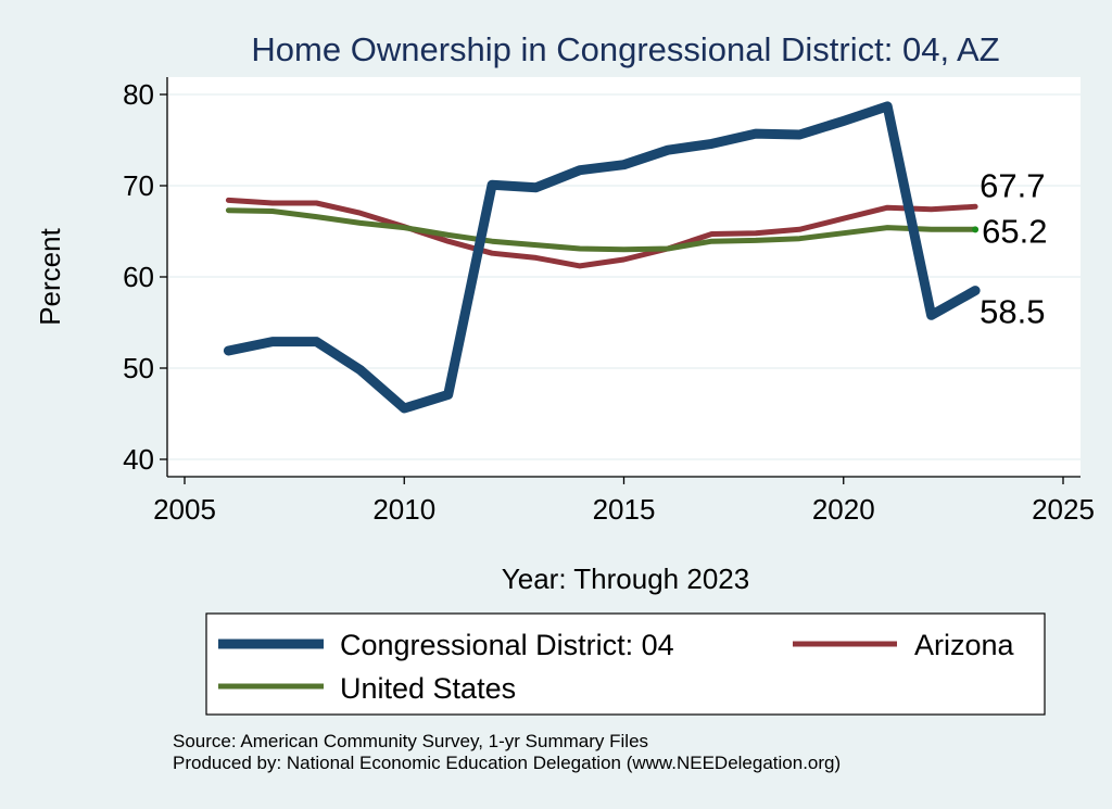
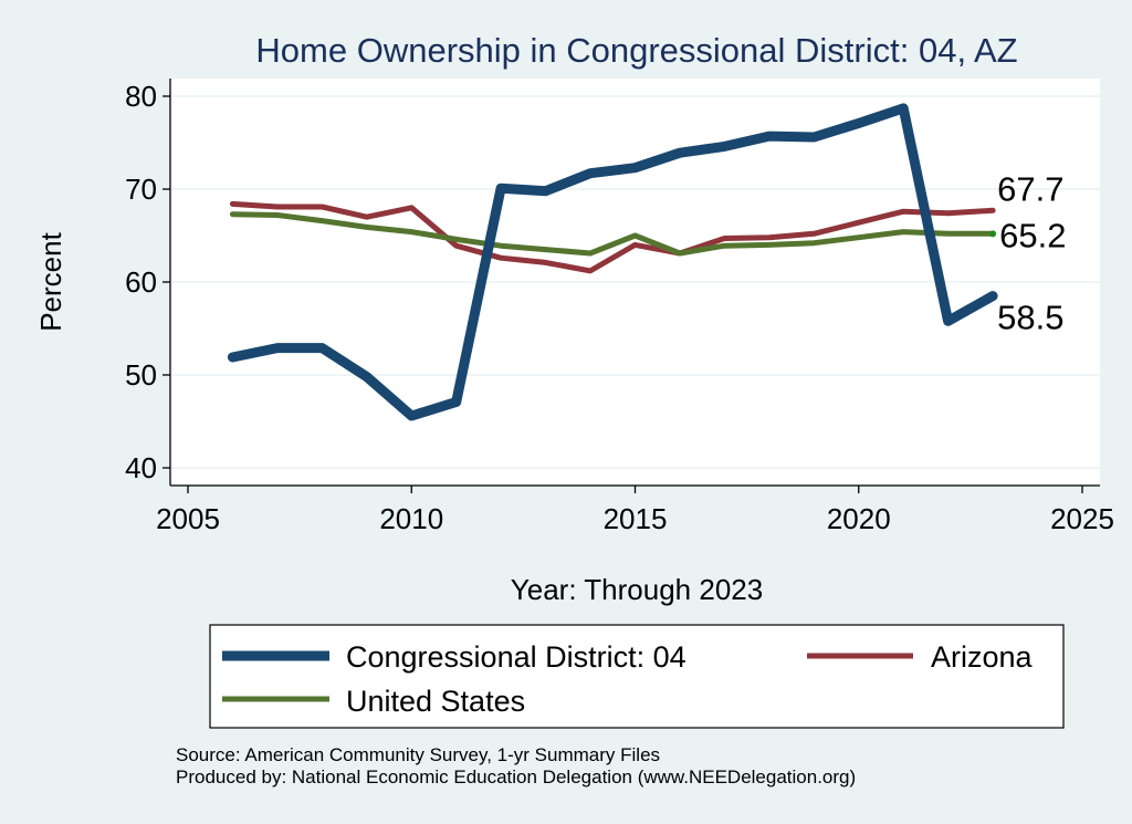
Arizona/2010: 66 -> 68
Arizona/2015: 62 -> 64
United States/2015: 63 -> 65
